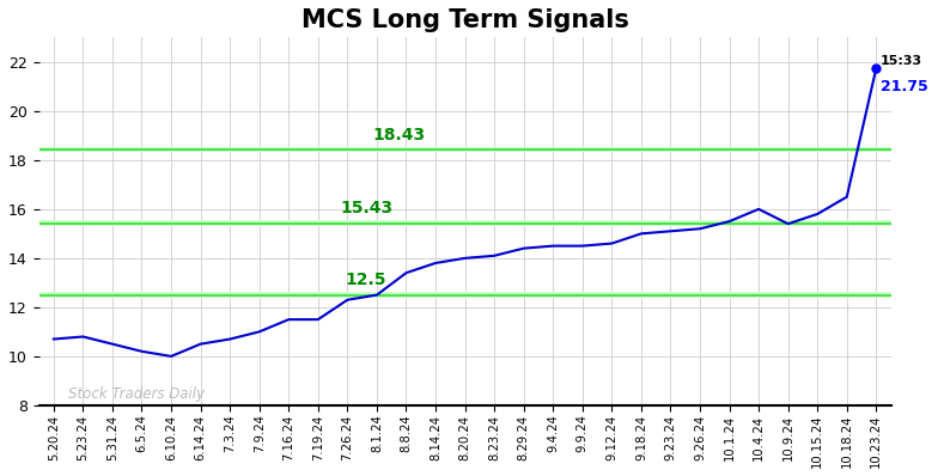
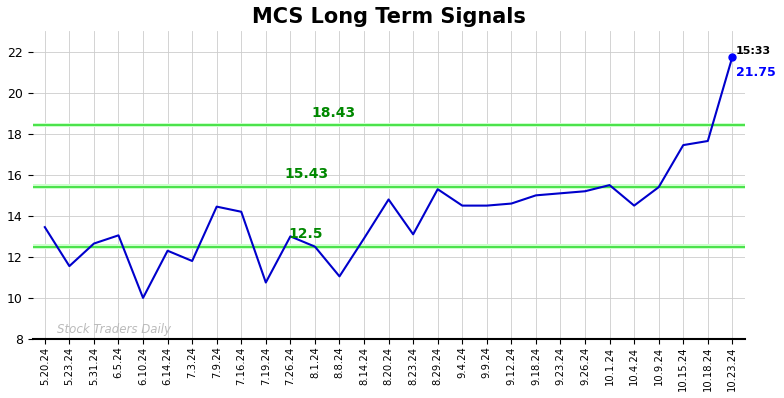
5.20.24: 10.70 -> 13.45
5.23.24: 10.80 -> 11.55
5.31.24: 10.50 -> 12.65
6.5.24: 10.20 -> 13.05
6.14.24: 10.50 -> 12.30
7.3.24: 10.70 -> 11.80
7.9.24: 11.00 -> 14.45
7.16.24: 11.50 -> 14.20
7.19.24: 11.50 -> 10.75
7.26.24: 12.30 -> 13.00
8.8.24: 13.40 -> 11.05
8.14.24: 13.80 -> 12.90
8.20.24: 14.00 -> 14.80
8.23.24: 14.10 -> 13.10
8.29.24: 14.40 -> 15.30
10.4.24: 16.00 -> 14.50
10.15.24: 15.80 -> 17.45
10.18.24: 16.50 -> 17.65
